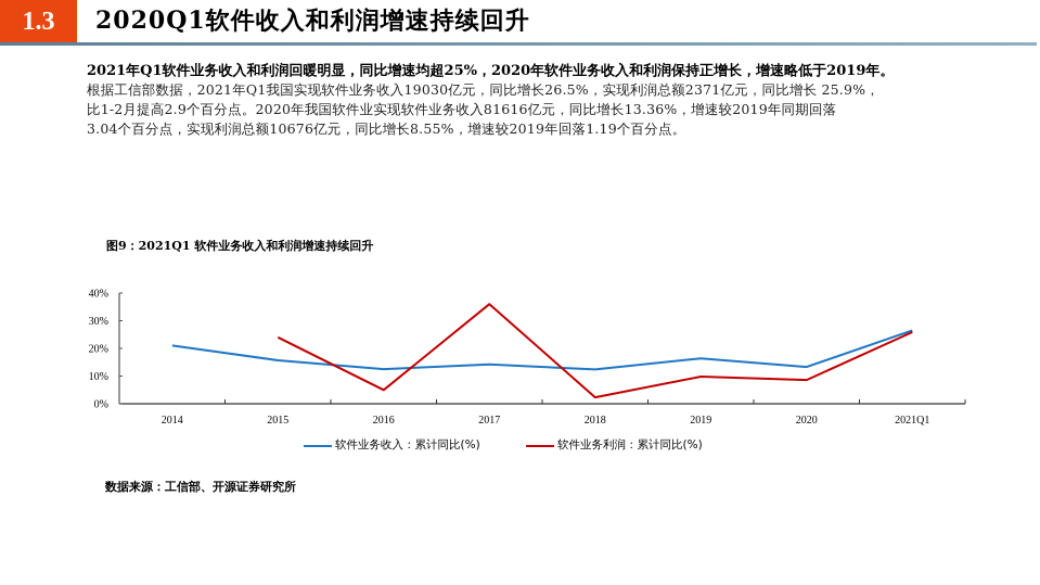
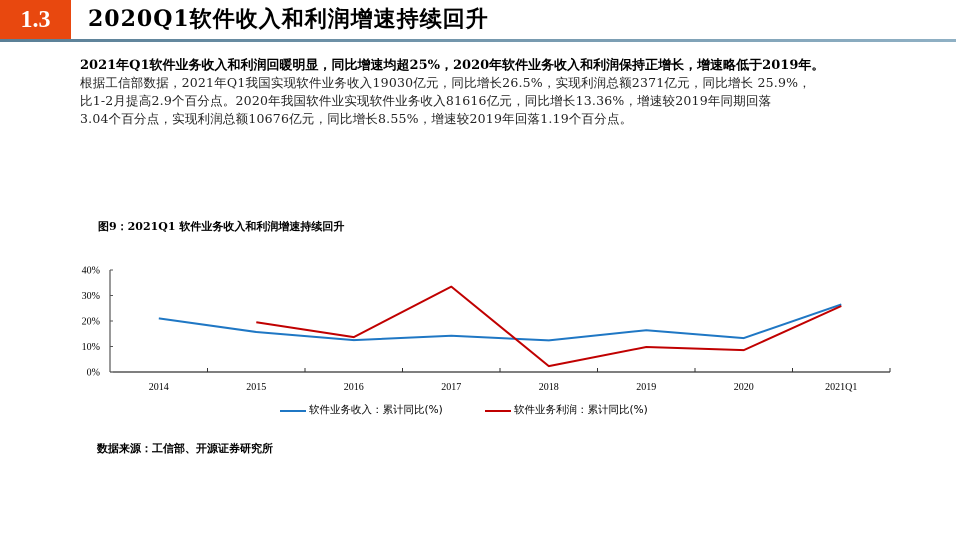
软件业务利润：累计同比(%)/2015: 24% -> 20%
软件业务利润：累计同比(%)/2016: 5% -> 14%
软件业务利润：累计同比(%)/2017: 36% -> 34%
